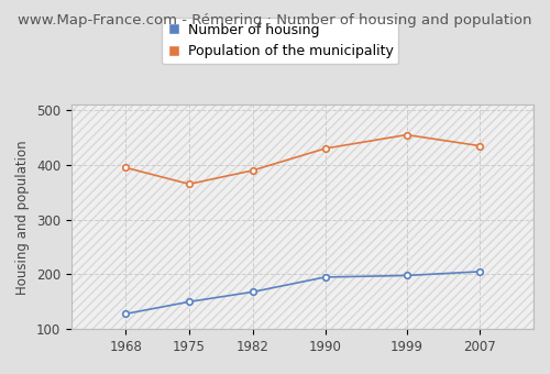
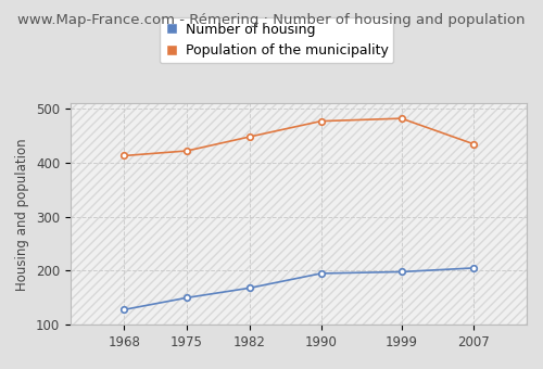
Population of the municipality/1968: 395 -> 413
Population of the municipality/1975: 365 -> 422
Population of the municipality/1982: 390 -> 448
Population of the municipality/1990: 430 -> 477
Population of the municipality/1999: 455 -> 482
